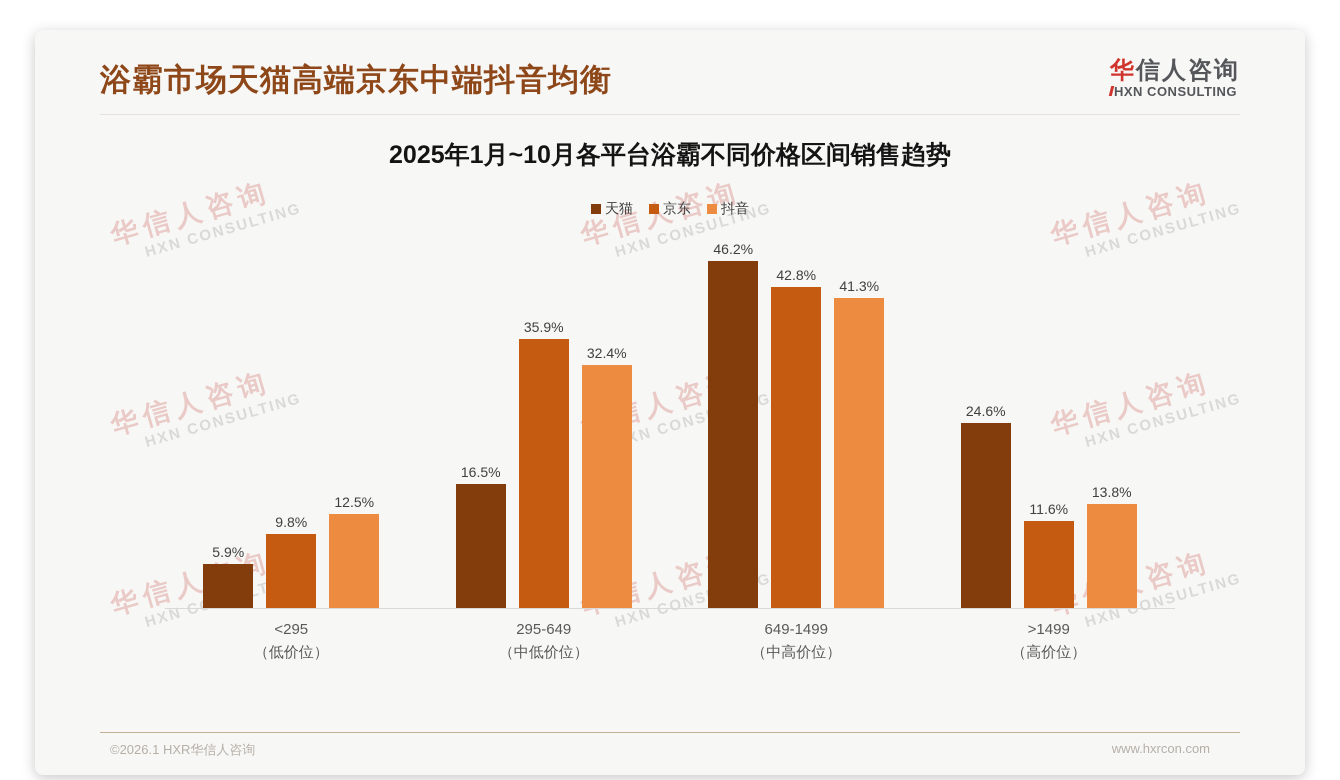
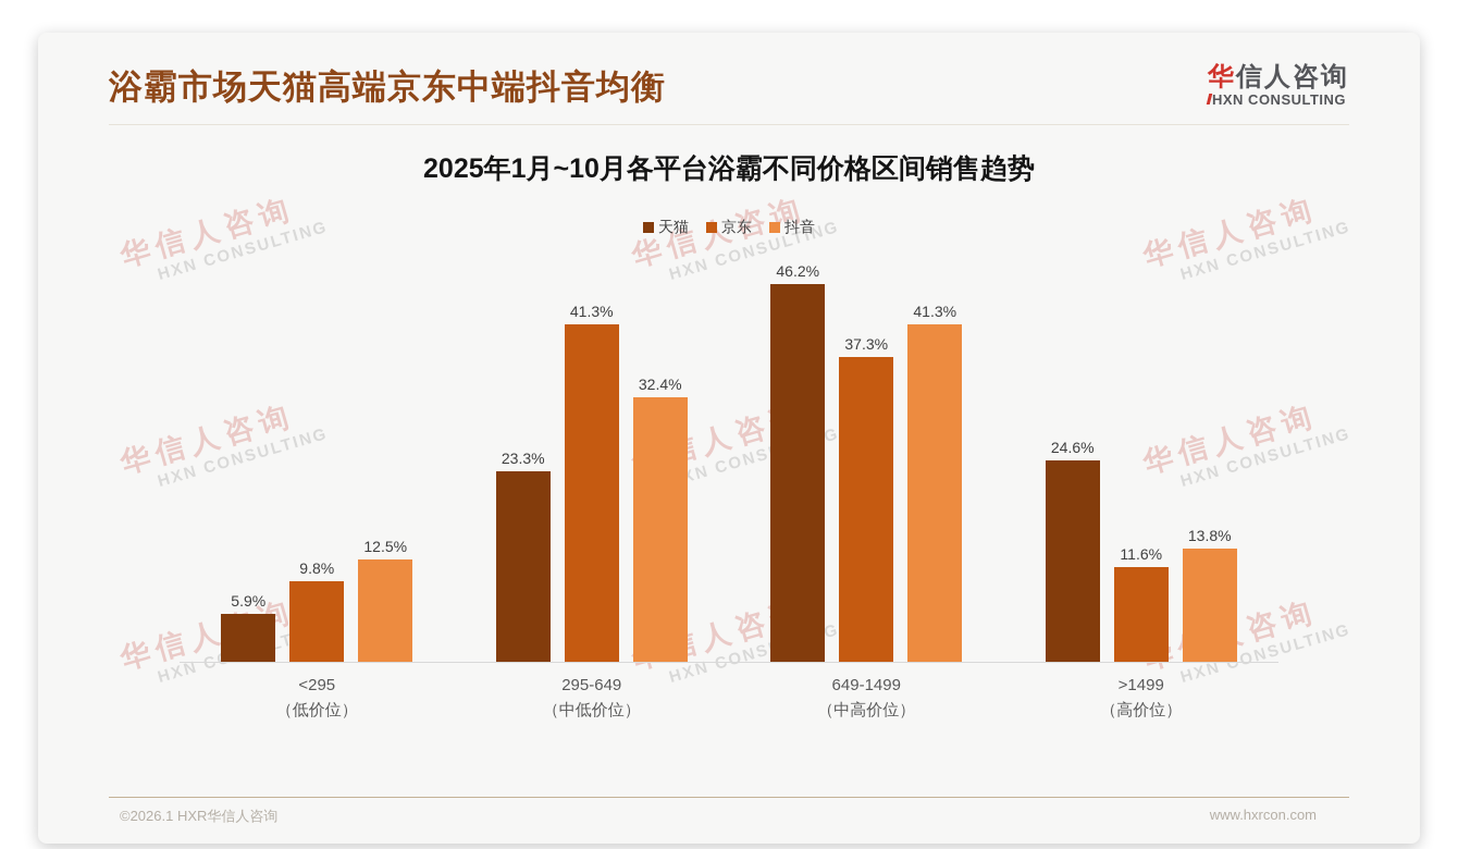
天猫/295-649: 16.5% -> 23.3%
京东/295-649: 35.9% -> 41.3%
京东/649-1499: 42.8% -> 37.3%
